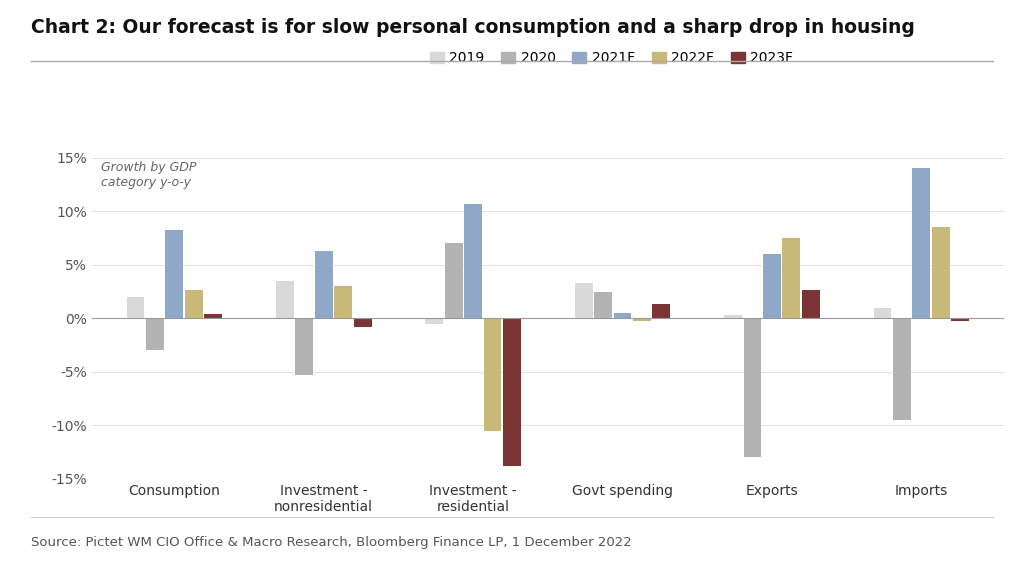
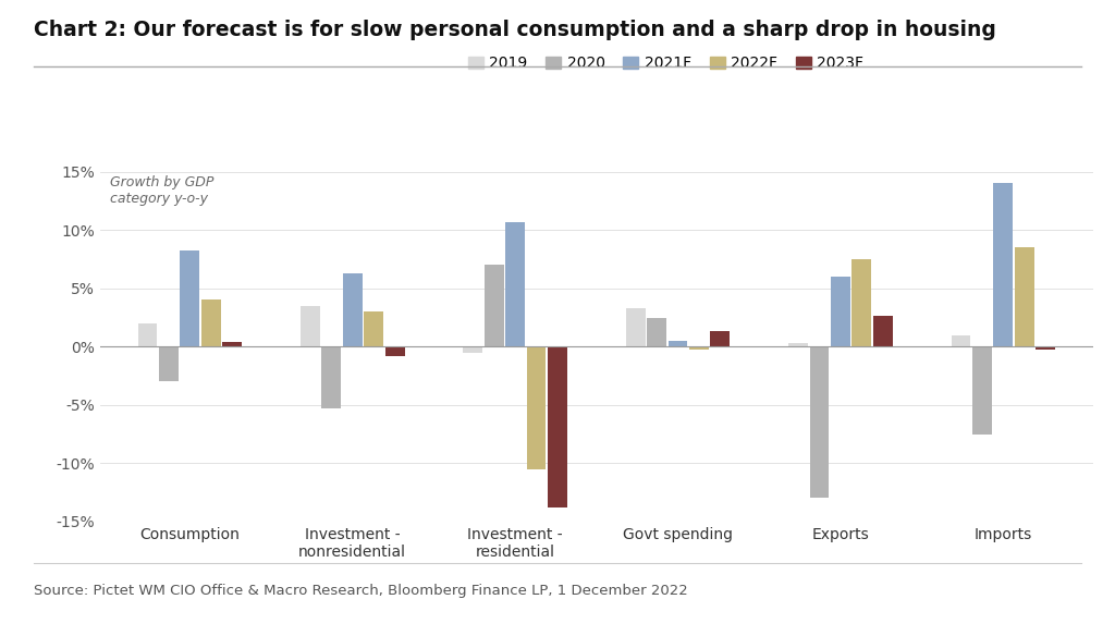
2022F/Consumption: 2.6% -> 4.0%
2020/Imports: -9.5% -> -7.5%
